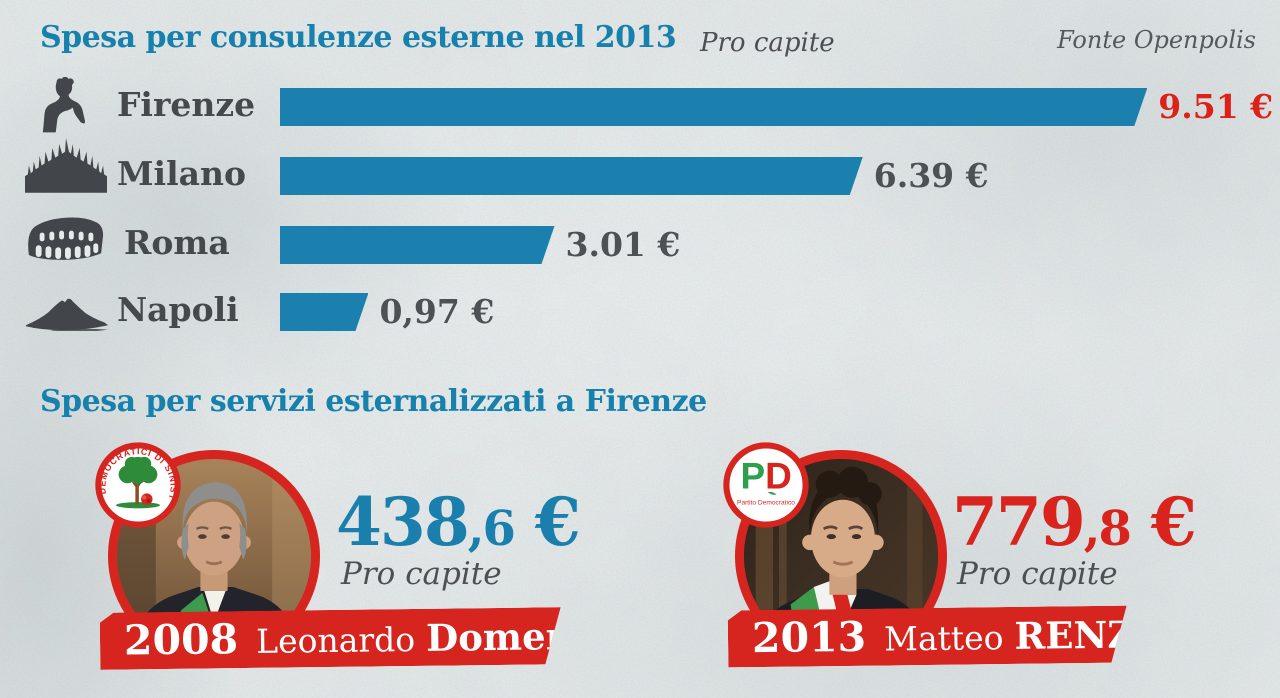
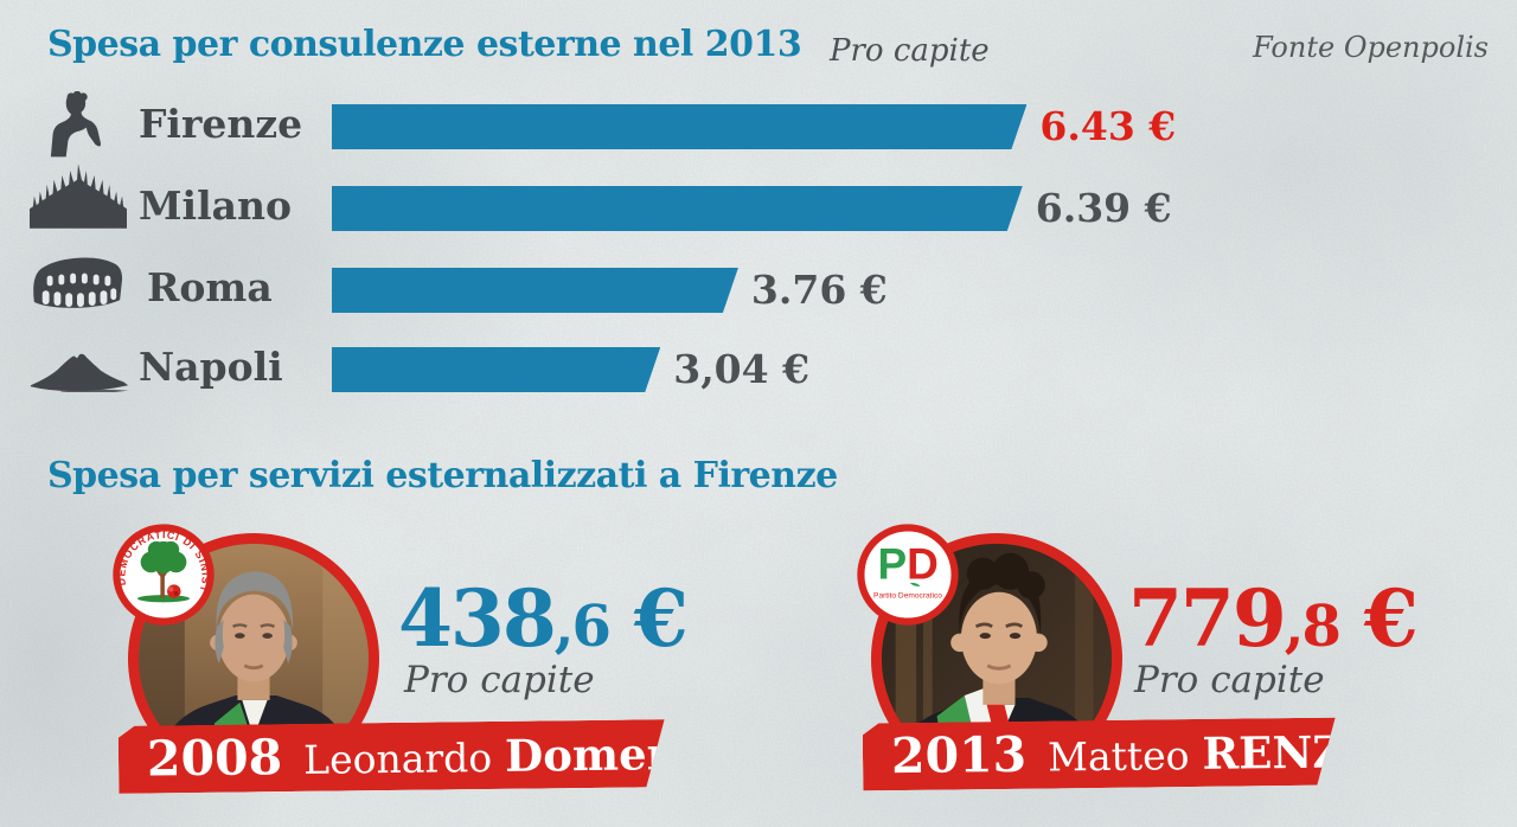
Firenze: 9.51 -> 6.43
Roma: 3.01 -> 3.76
Napoli: 0,97 -> 3,04
